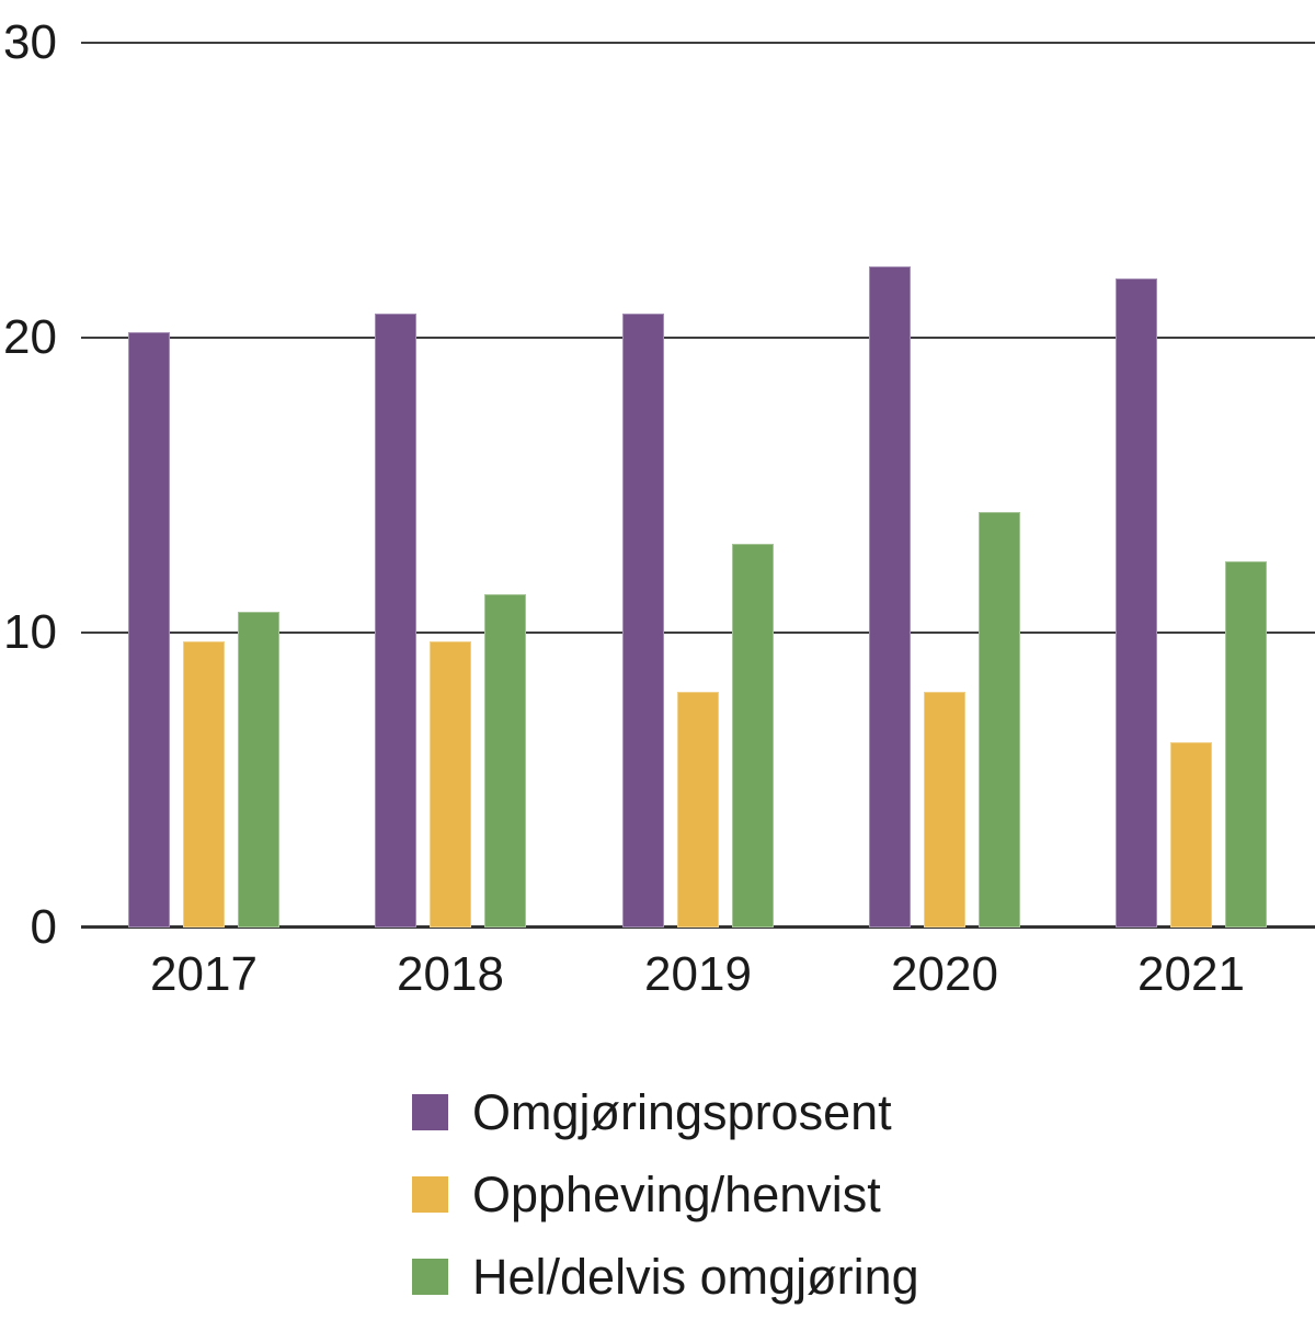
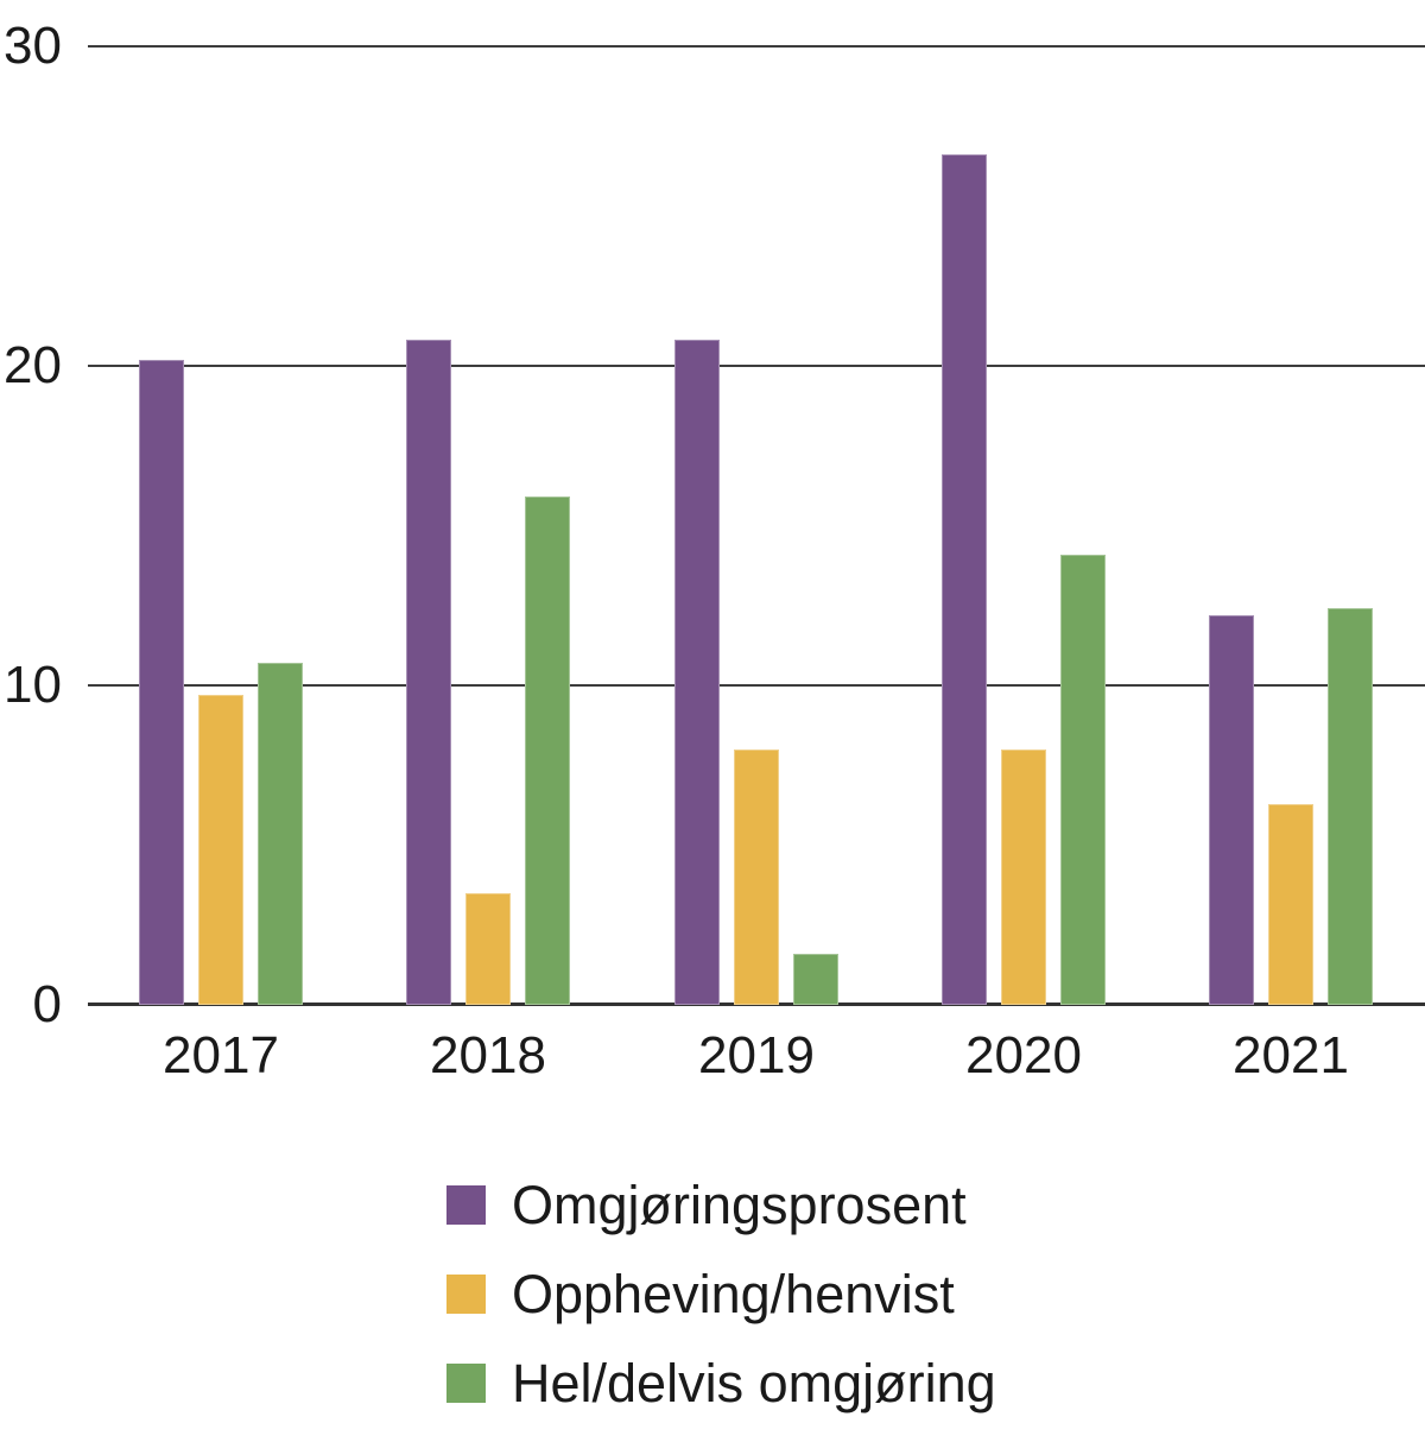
Oppheving/henvist/2018: 9.7 -> 3.5
Hel/delvis omgjøring/2018: 11.3 -> 15.9
Hel/delvis omgjøring/2019: 13.0 -> 1.6
Omgjøringsprosent/2020: 22.4 -> 26.6
Omgjøringsprosent/2021: 22.0 -> 12.2
